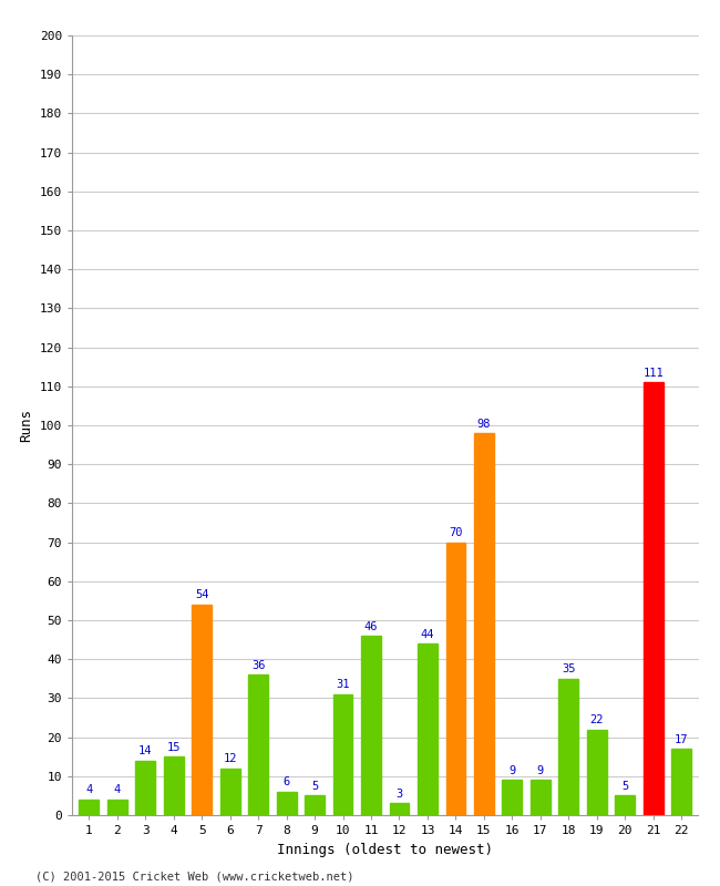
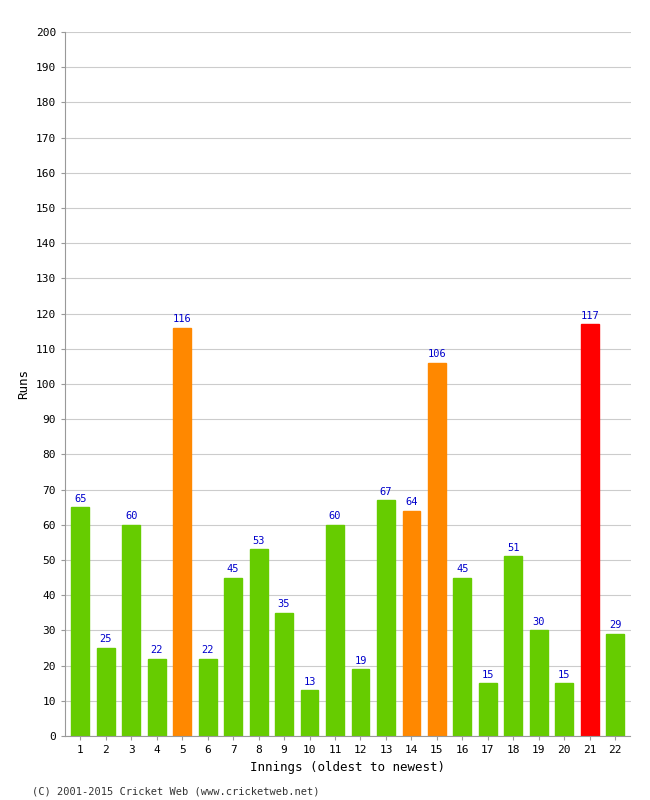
1: 4 -> 65
2: 4 -> 25
3: 14 -> 60
4: 15 -> 22
5: 54 -> 116
6: 12 -> 22
7: 36 -> 45
8: 6 -> 53
9: 5 -> 35
10: 31 -> 13
11: 46 -> 60
12: 3 -> 19
13: 44 -> 67
14: 70 -> 64
15: 98 -> 106
16: 9 -> 45
17: 9 -> 15
18: 35 -> 51
19: 22 -> 30
20: 5 -> 15
21: 111 -> 117
22: 17 -> 29
